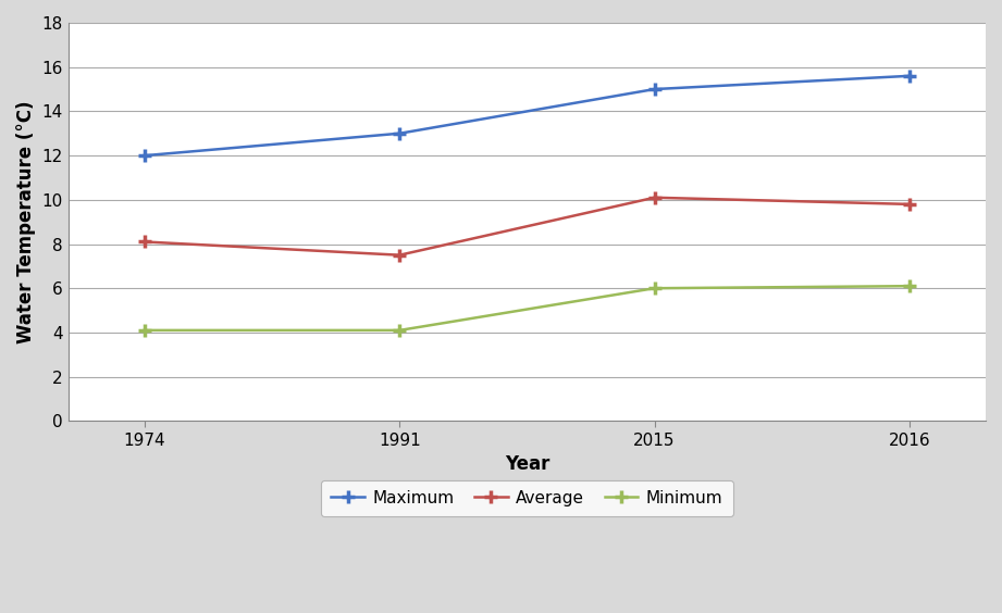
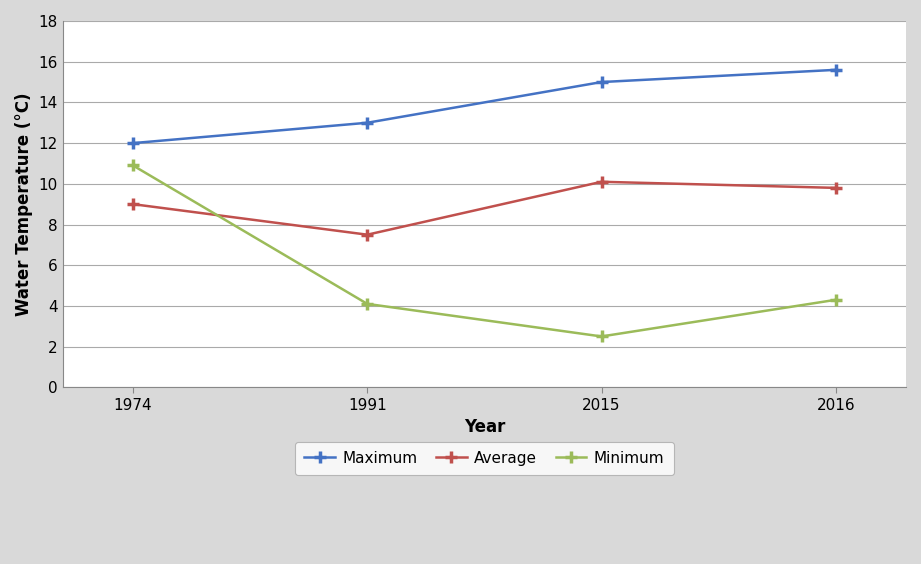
Average/1974: 8.1 -> 9.0
Minimum/1974: 4.1 -> 10.9
Minimum/2015: 6.0 -> 2.5
Minimum/2016: 6.1 -> 4.3
